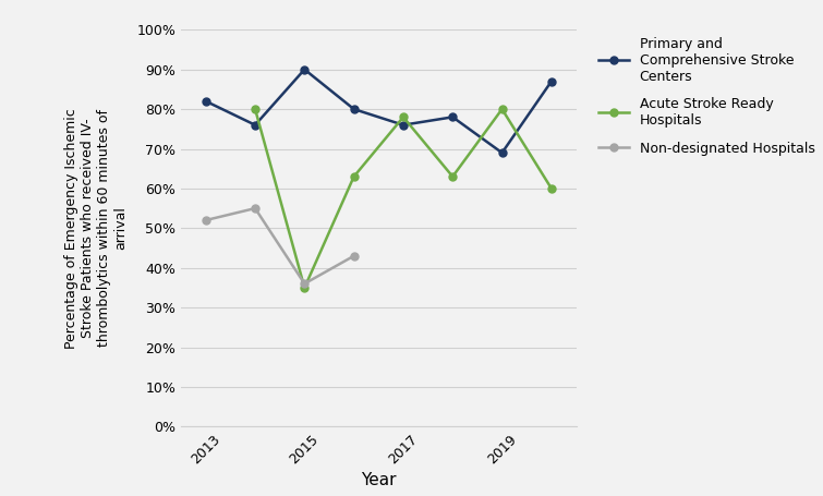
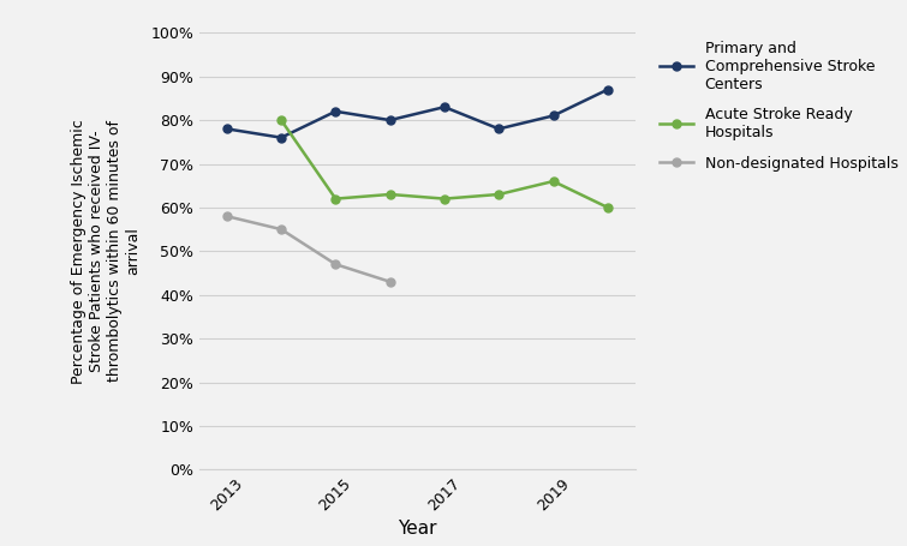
Primary and Comprehensive Stroke Centers/2013: 82% -> 78%
Non-designated Hospitals/2013: 52% -> 58%
Primary and Comprehensive Stroke Centers/2015: 90% -> 82%
Acute Stroke Ready Hospitals/2015: 35% -> 62%
Non-designated Hospitals/2015: 36% -> 47%
Primary and Comprehensive Stroke Centers/2017: 76% -> 83%
Acute Stroke Ready Hospitals/2017: 78% -> 62%
Primary and Comprehensive Stroke Centers/2019: 69% -> 81%
Acute Stroke Ready Hospitals/2019: 80% -> 66%
